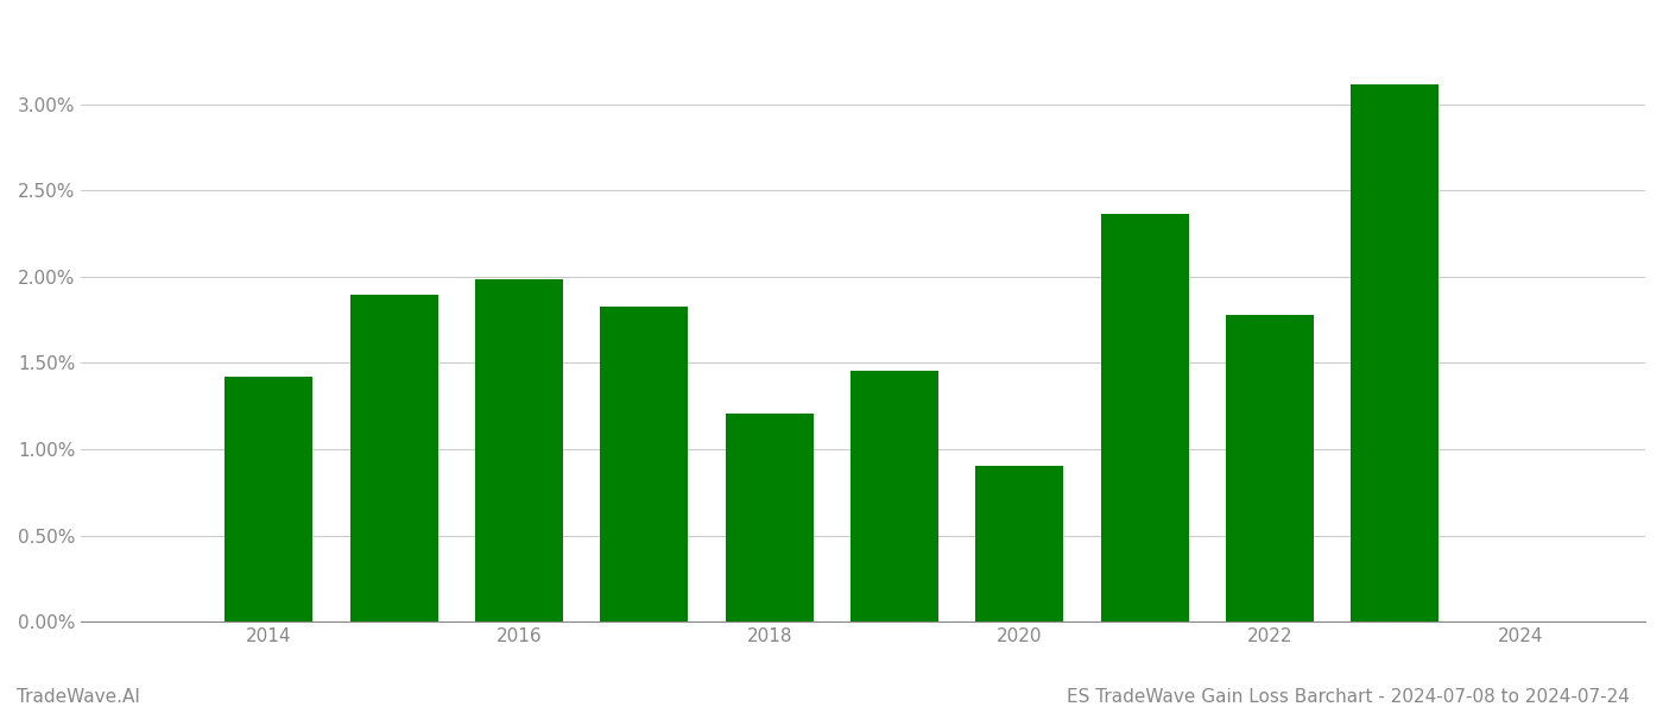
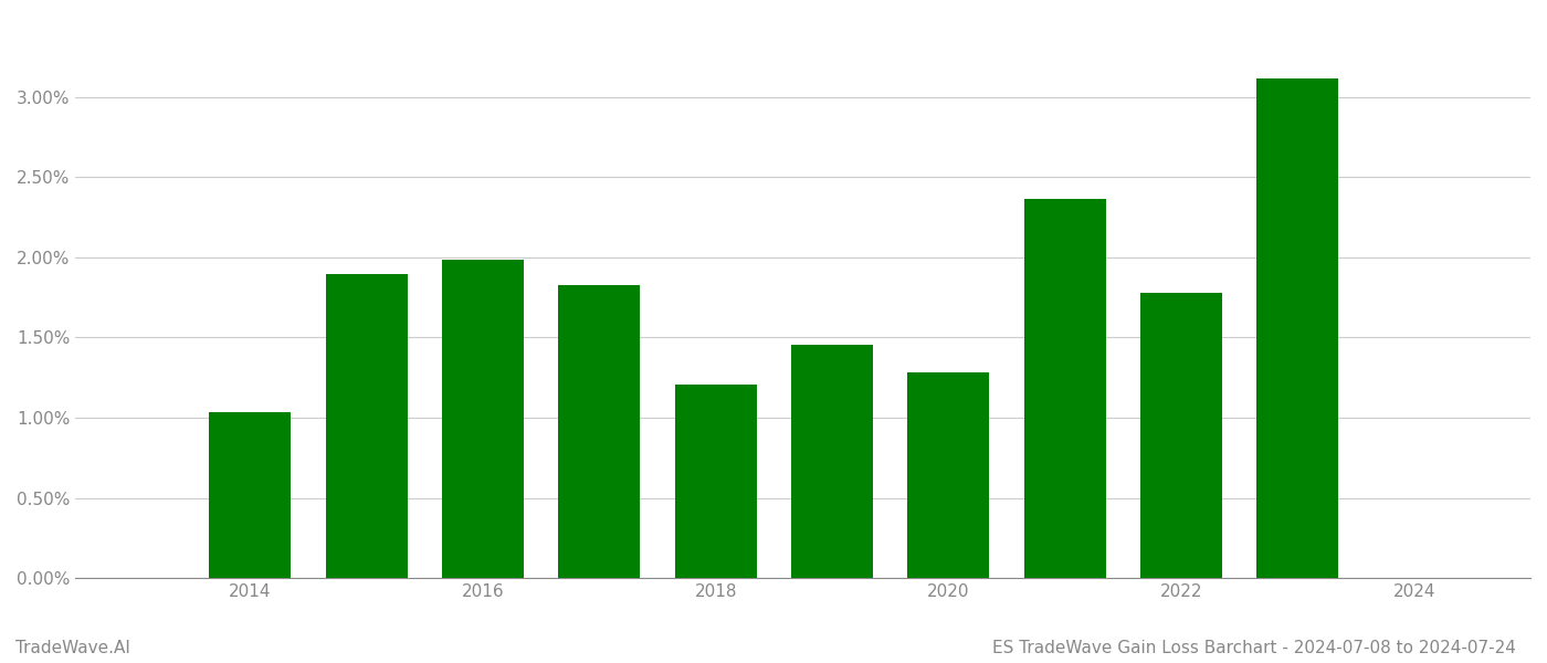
2014: 1.42% -> 1.03%
2020: 0.90% -> 1.29%
